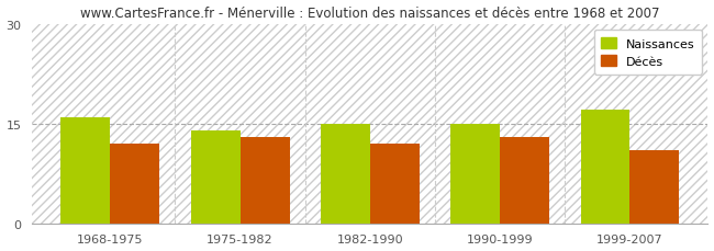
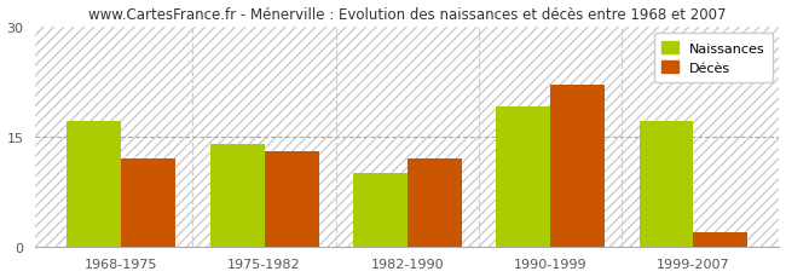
Naissances/1968-1975: 16 -> 17
Naissances/1982-1990: 15 -> 10
Naissances/1990-1999: 15 -> 19
Décès/1990-1999: 13 -> 22
Décès/1999-2007: 11 -> 2
